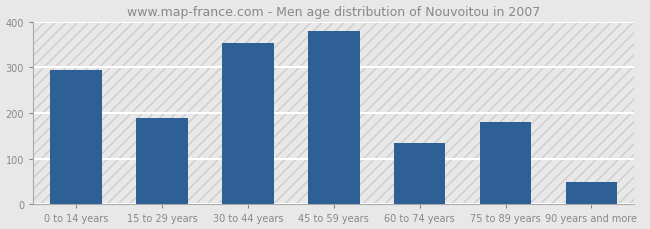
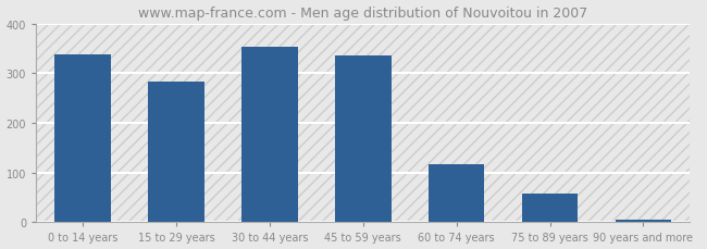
0 to 14 years: 295 -> 338
15 to 29 years: 190 -> 284
45 to 59 years: 380 -> 335
60 to 74 years: 135 -> 117
75 to 89 years: 180 -> 58
90 years and more: 50 -> 5
